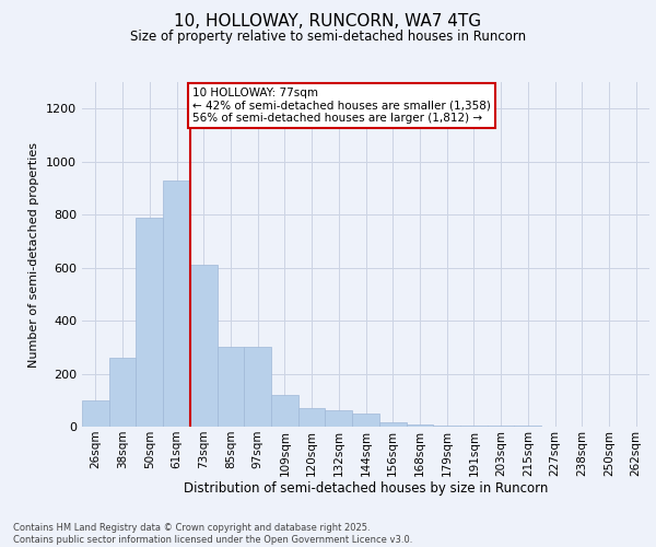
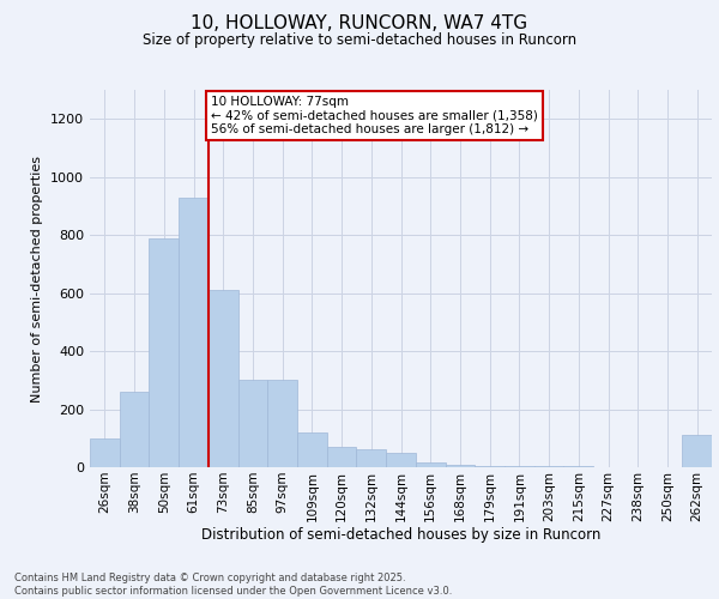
262sqm: 2 -> 110
